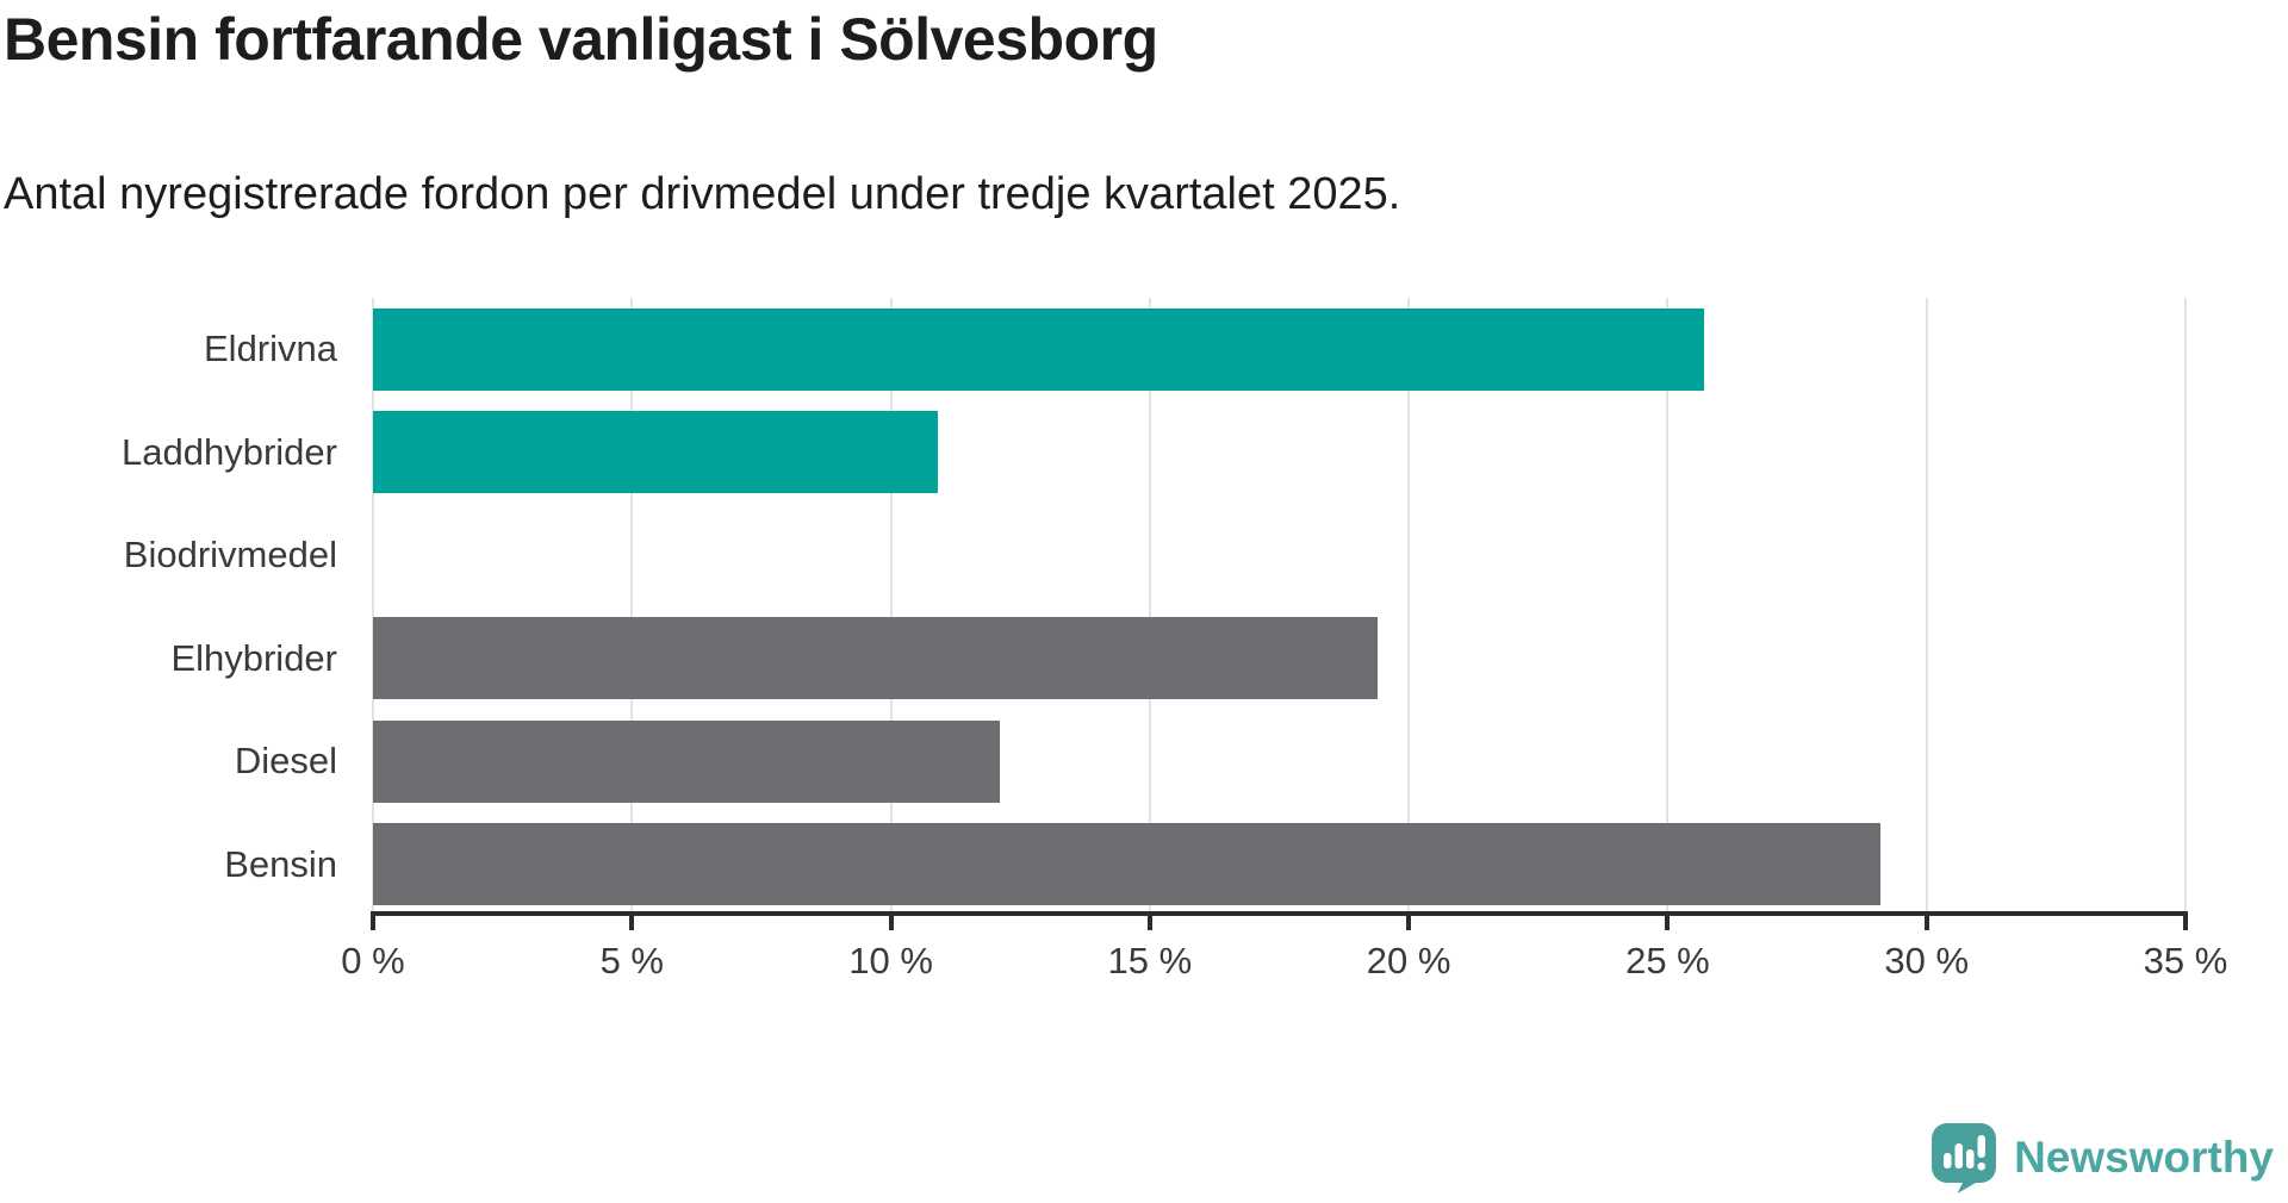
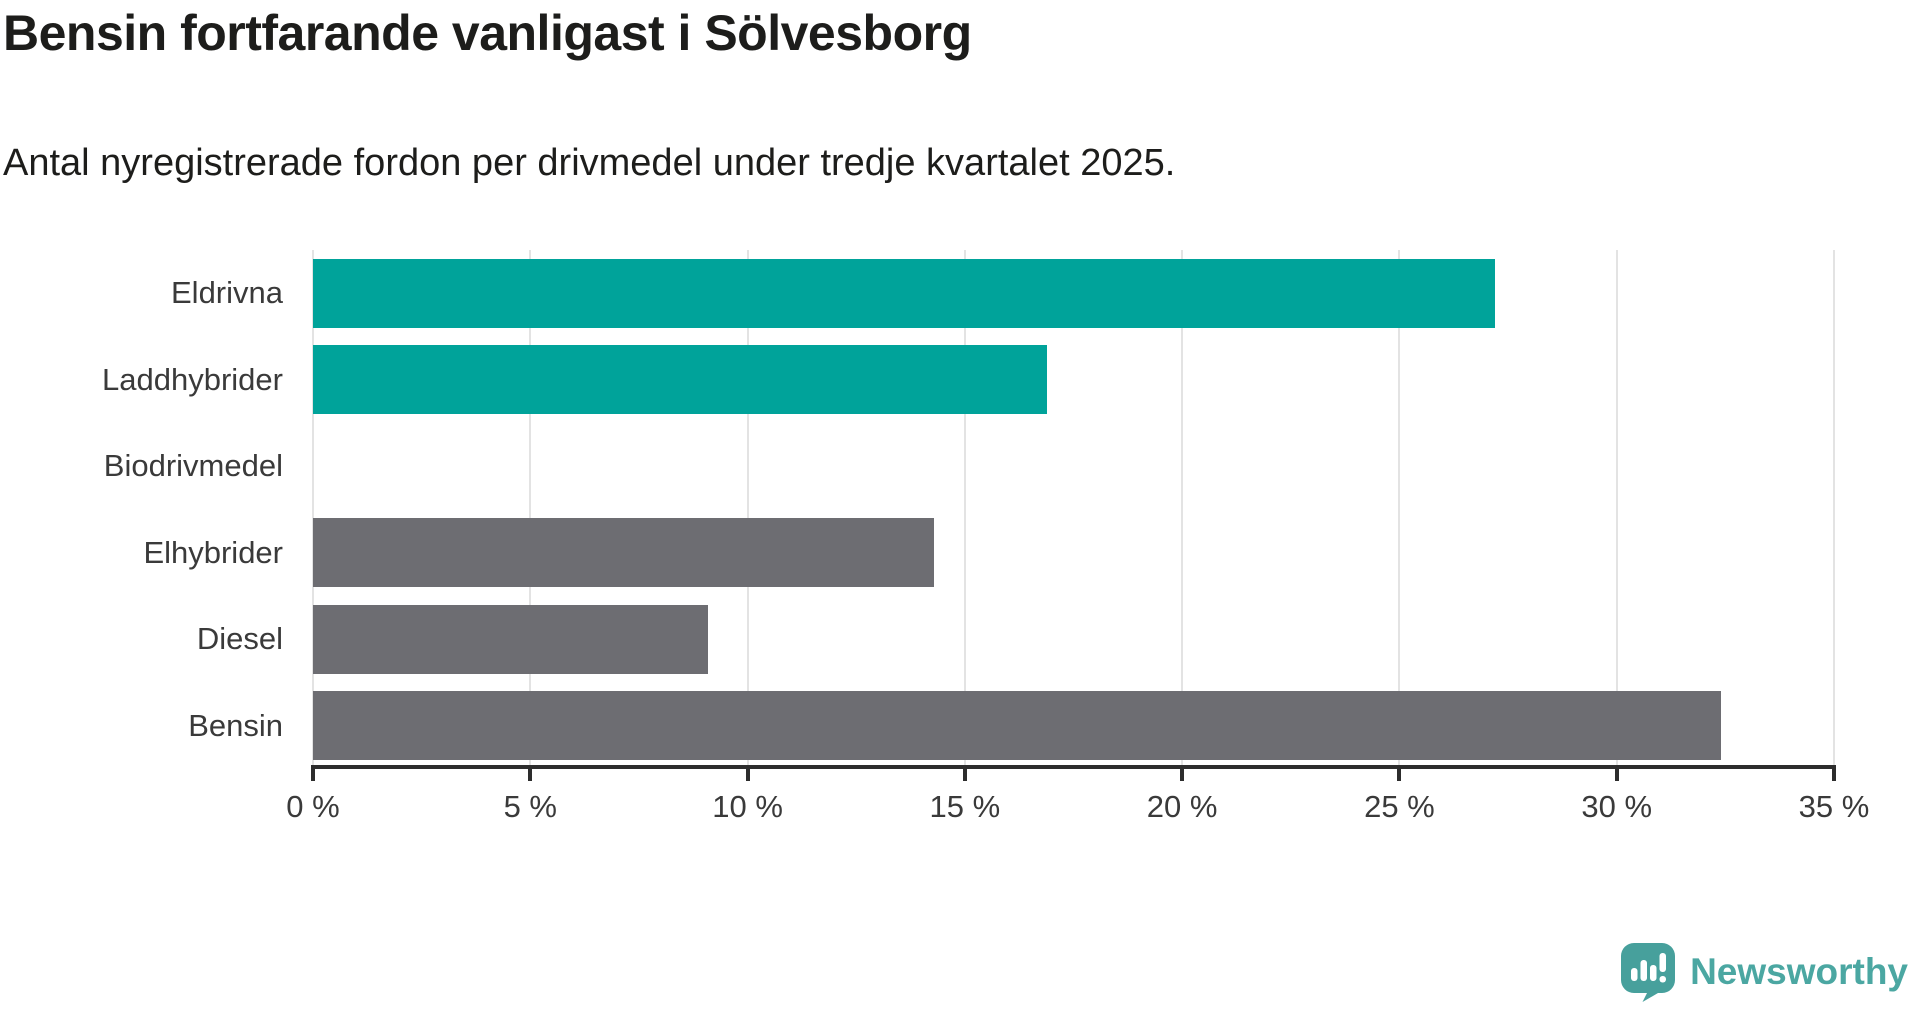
Eldrivna: 25.7% -> 27.2%
Laddhybrider: 10.9% -> 16.9%
Elhybrider: 19.4% -> 14.3%
Diesel: 12.1% -> 9.1%
Bensin: 29.1% -> 32.4%
